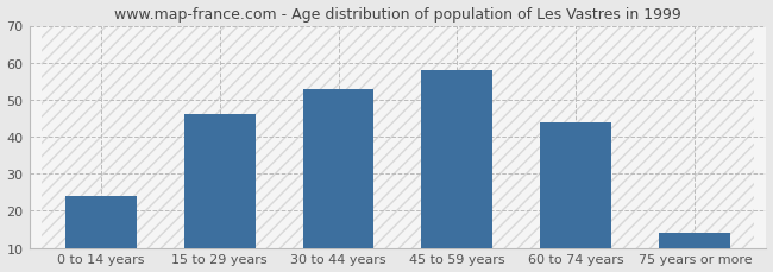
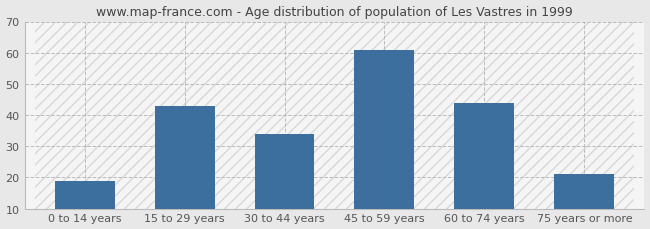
0 to 14 years: 24 -> 19
15 to 29 years: 46 -> 43
30 to 44 years: 53 -> 34
45 to 59 years: 58 -> 61
75 years or more: 14 -> 21
